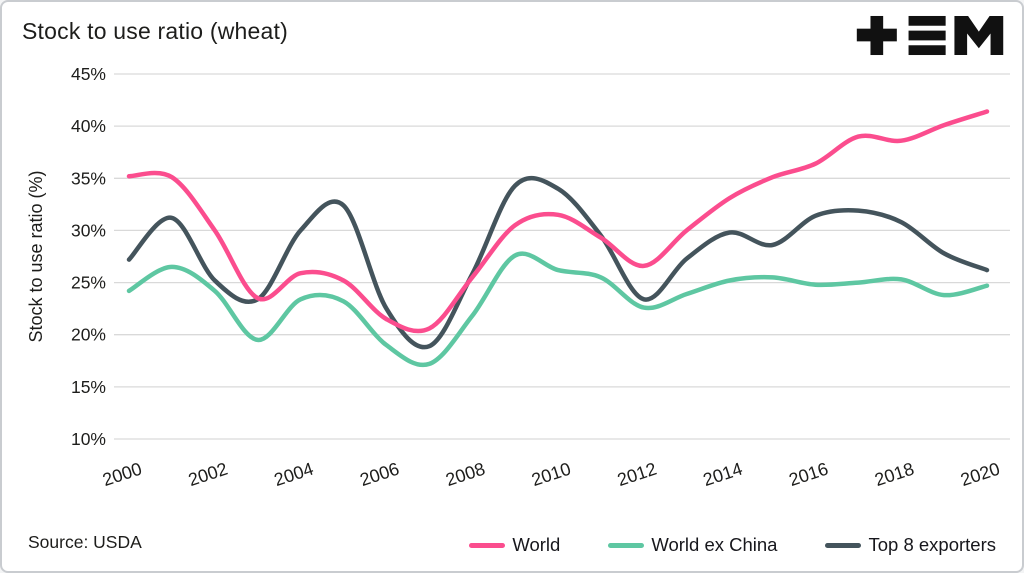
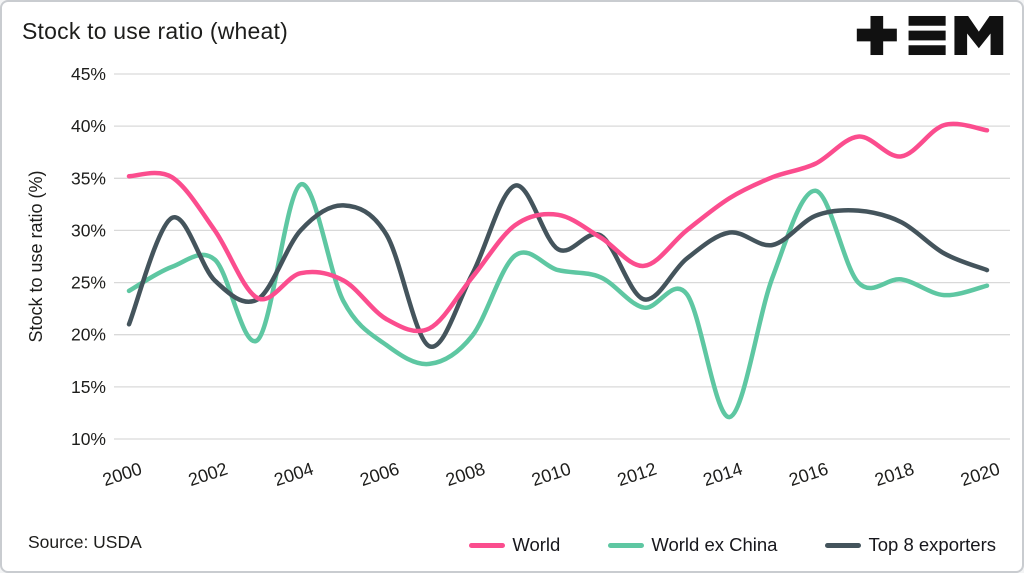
Top 8 exporters/2000: 27.2% -> 21.0%
World ex China/2002: 24.2% -> 27.2%
World ex China/2004: 23.4% -> 34.4%
Top 8 exporters/2006: 22.5% -> 29.6%
World ex China/2008: 21.8% -> 19.9%
Top 8 exporters/2010: 34.0% -> 28.2%
World ex China/2014: 25.2% -> 12.1%
World ex China/2016: 24.8% -> 33.8%
World/2018: 38.6% -> 37.1%
World/2020: 41.4% -> 39.6%
